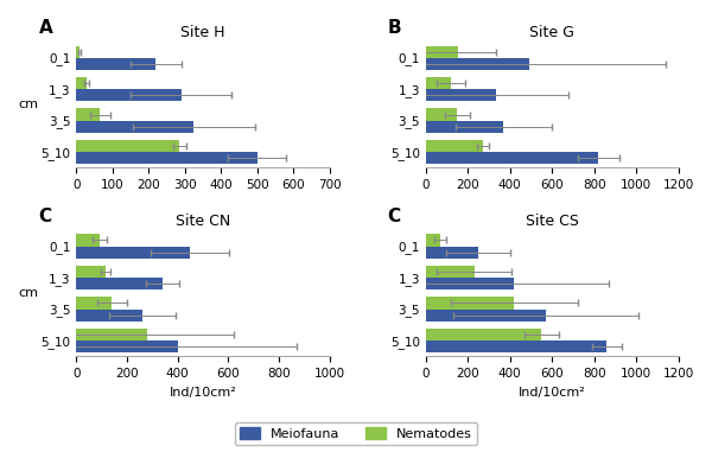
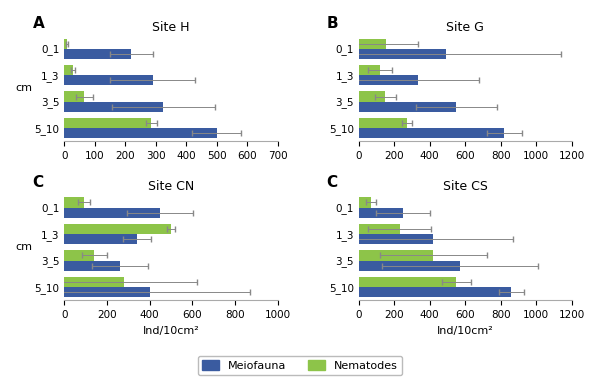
Site G/Meiofauna/3_5: 370 -> 550
Site CN/Nematodes/1_3: 115 -> 500
